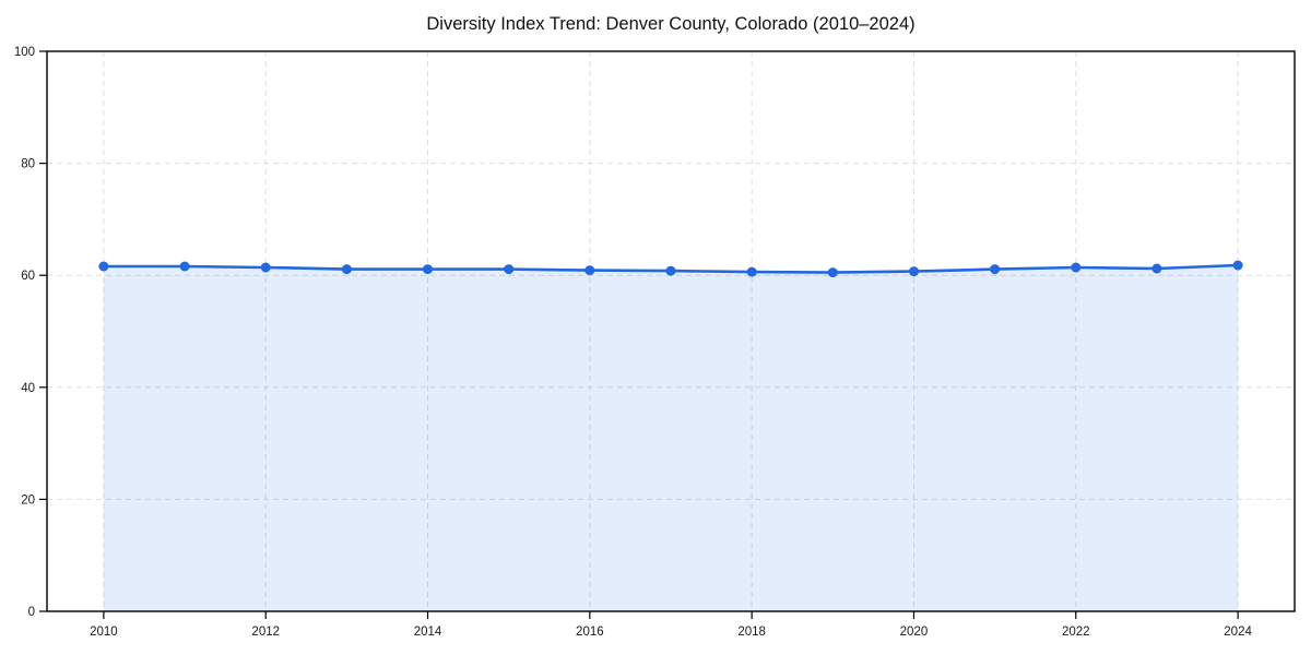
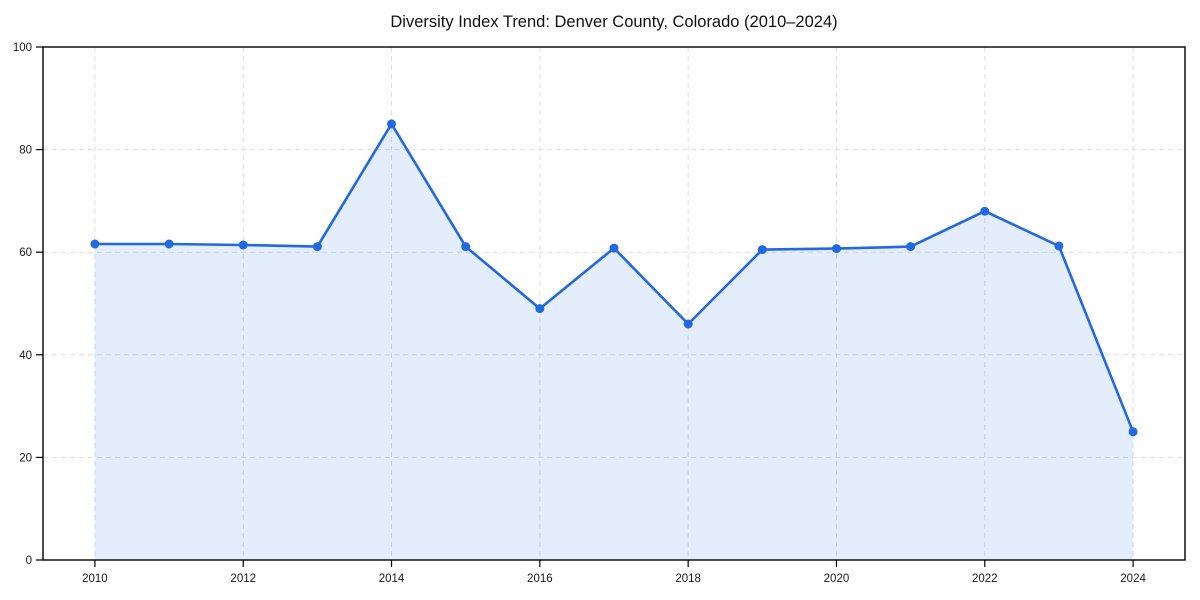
2014: 61 -> 85
2016: 61 -> 49
2018: 61 -> 46
2022: 61 -> 68
2024: 62 -> 25
